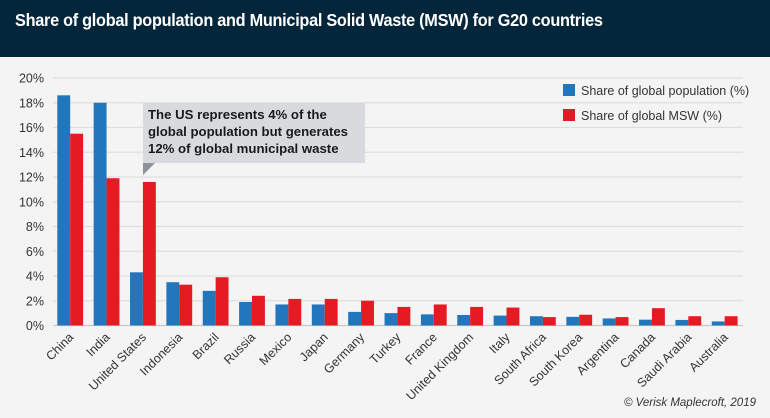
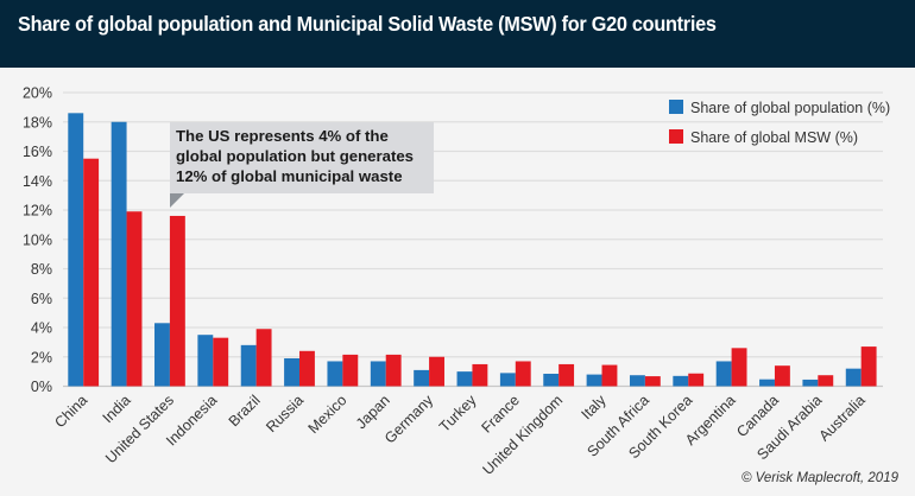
Share of global population (%)/Argentina: 0.6% -> 1.7%
Share of global MSW (%)/Argentina: 0.7% -> 2.6%
Share of global population (%)/Australia: 0.3% -> 1.2%
Share of global MSW (%)/Australia: 0.8% -> 2.7%
